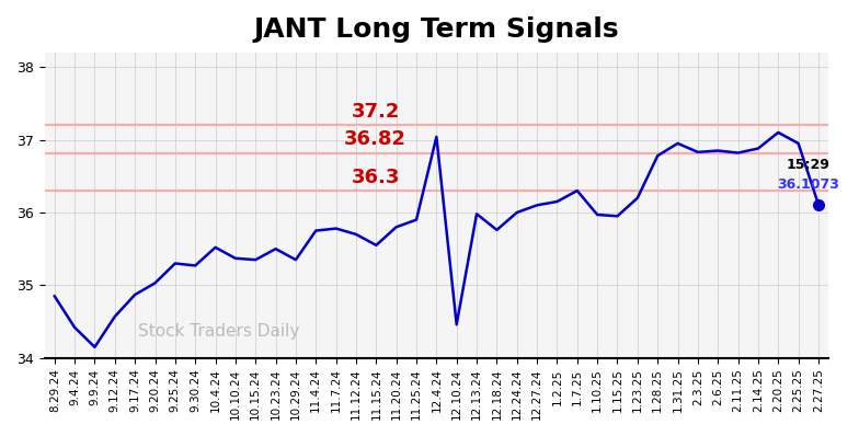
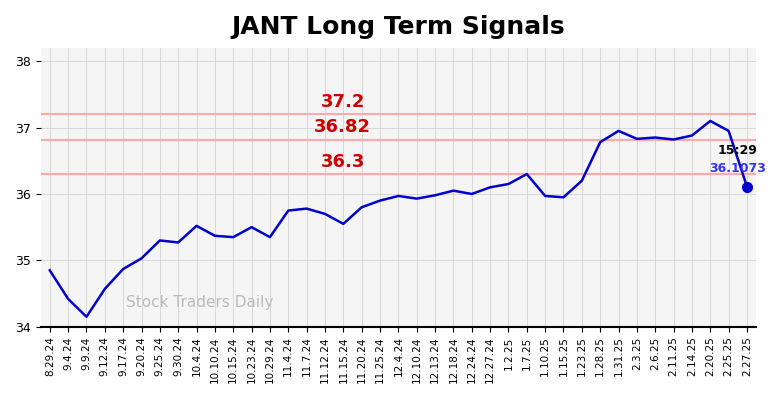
12.4.24: 37.04 -> 35.97
12.10.24: 34.46 -> 35.93
12.18.24: 35.76 -> 36.05
